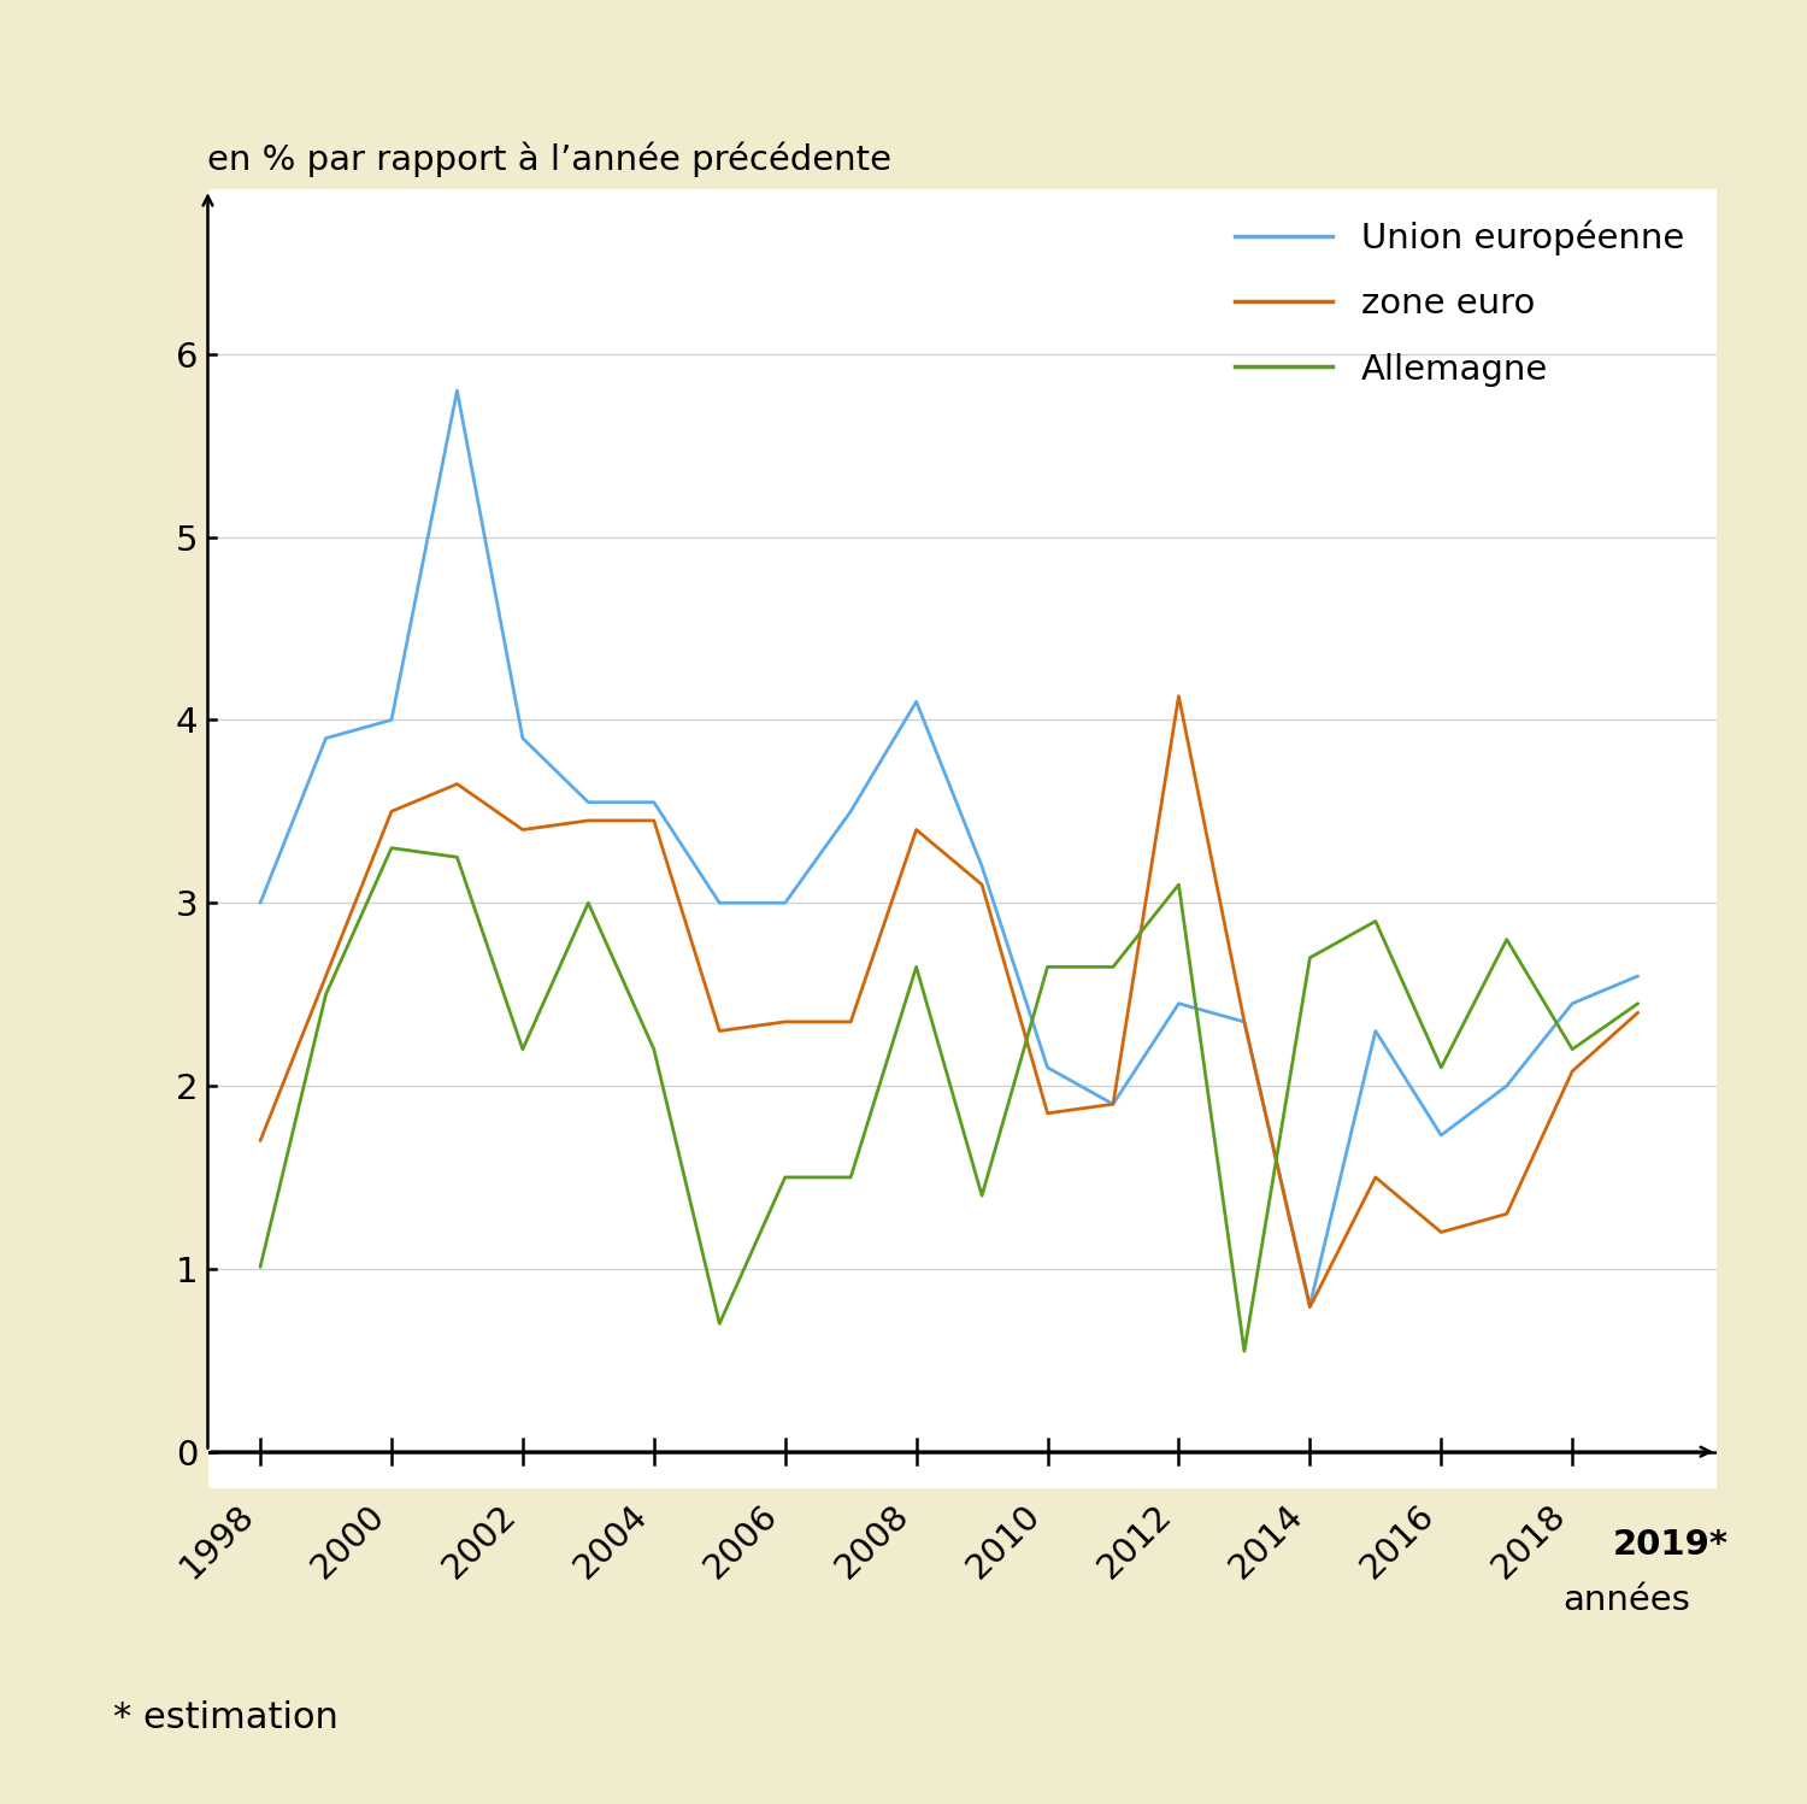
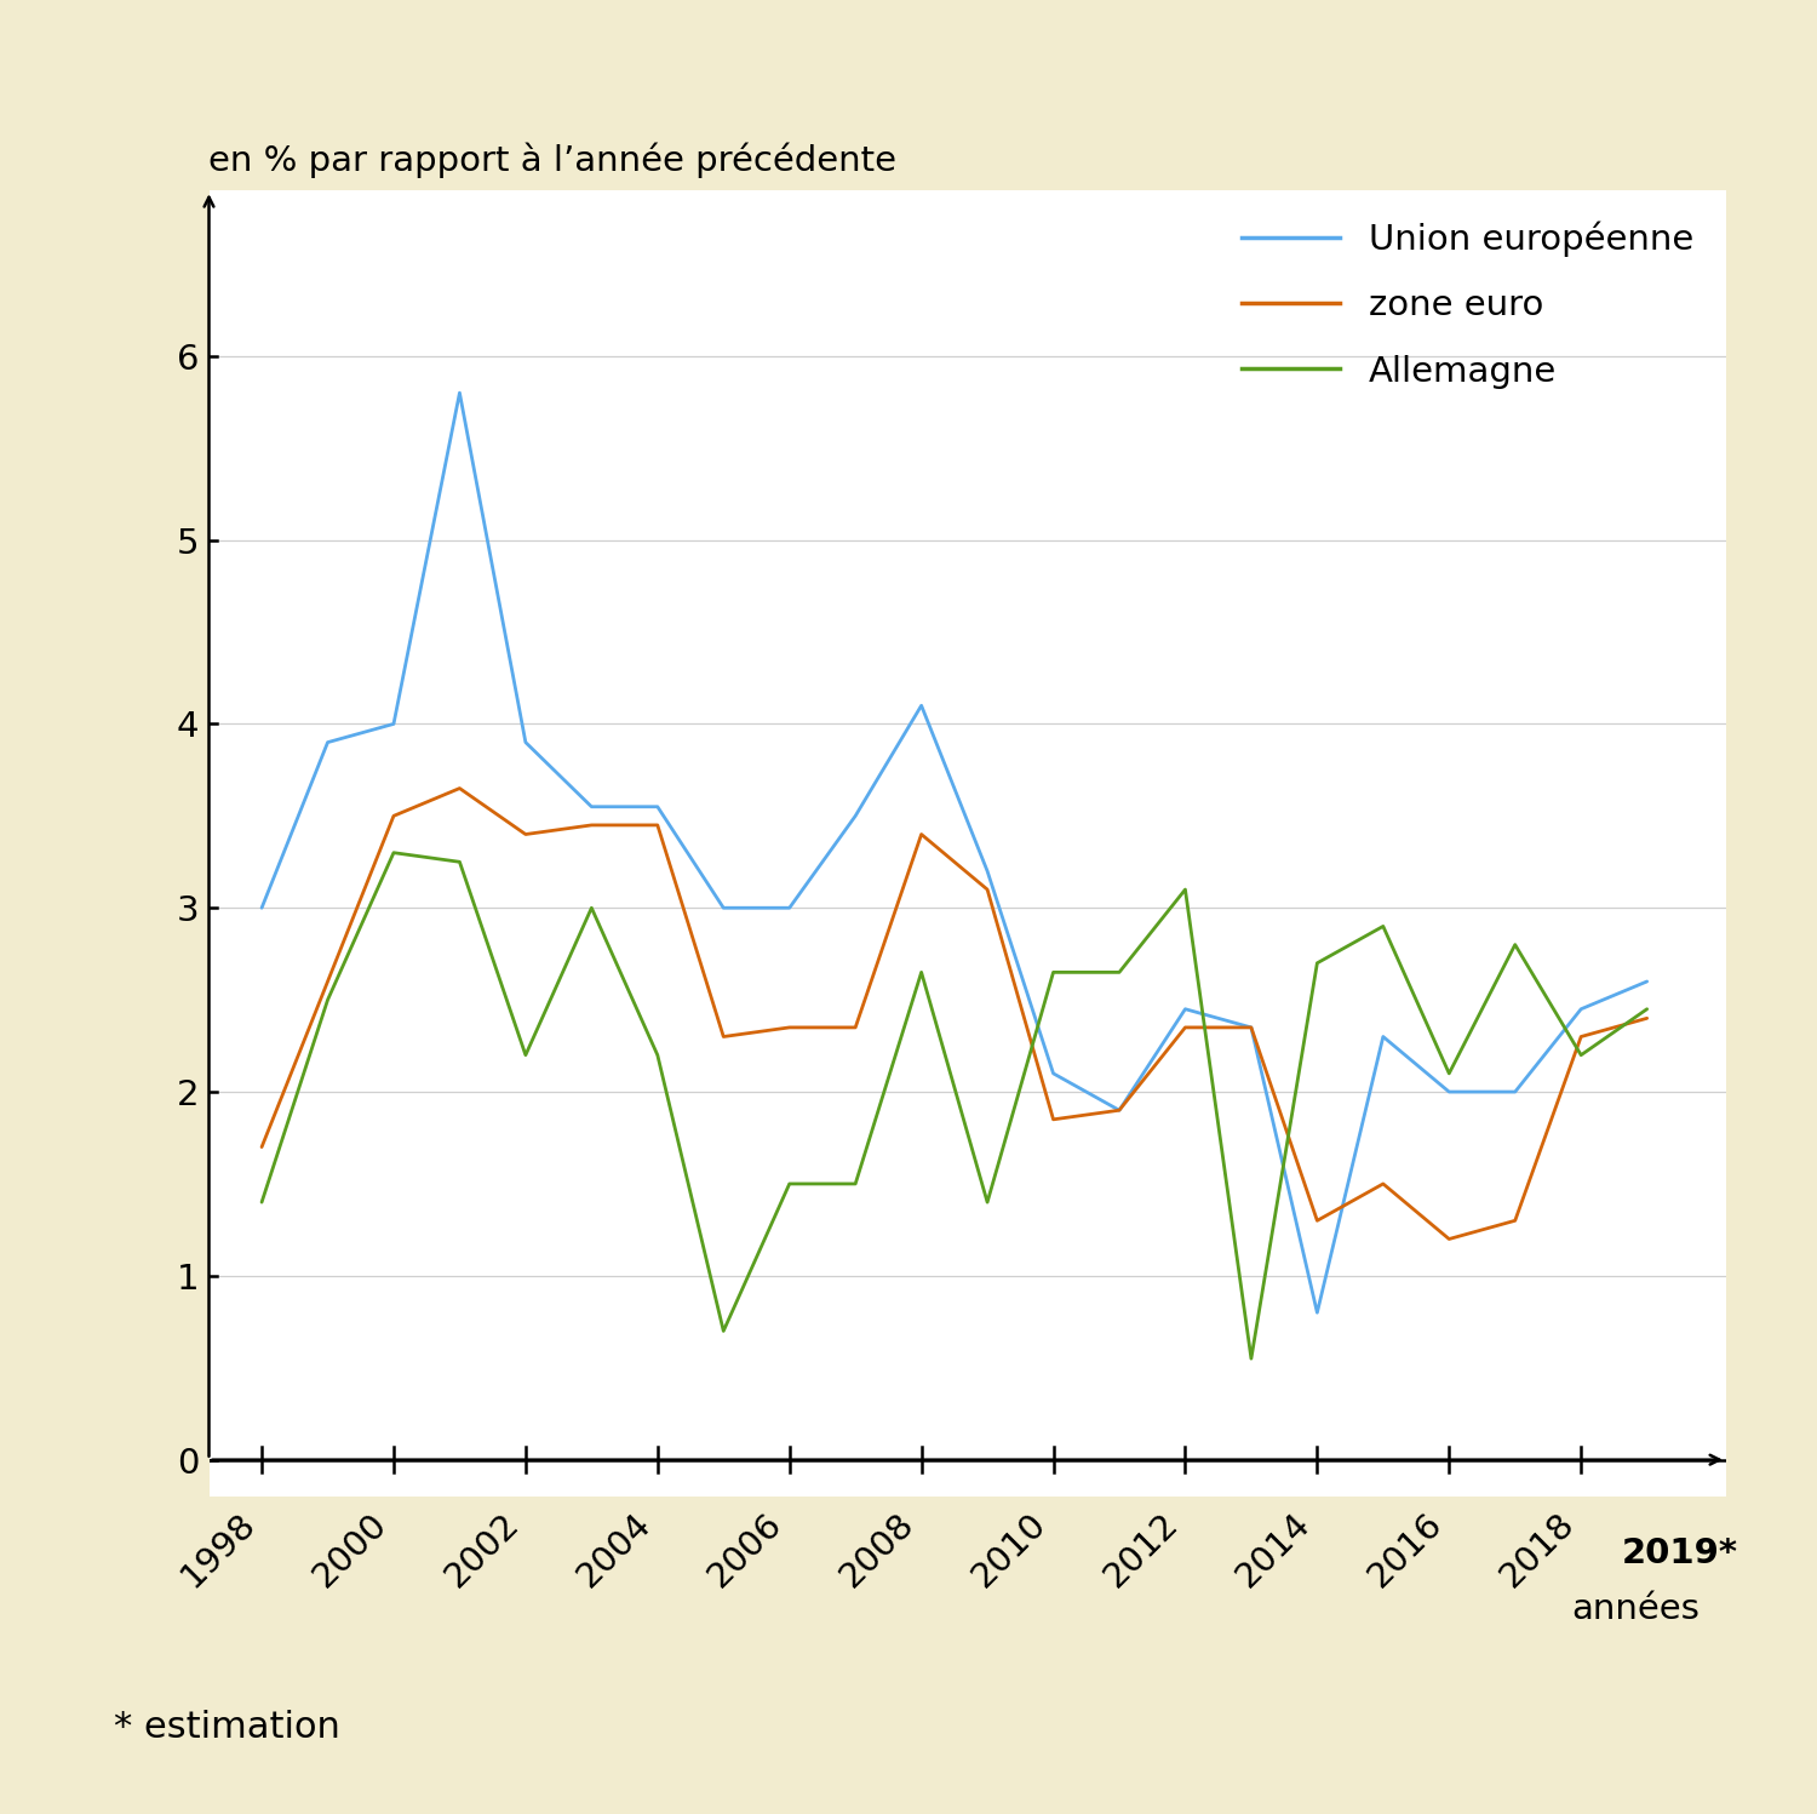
Allemagne/1998: 1.01 -> 1.40
zone euro/2012: 4.13 -> 2.35
zone euro/2014: 0.79 -> 1.30
Union européenne/2016: 1.73 -> 2.00
zone euro/2018: 2.08 -> 2.30
